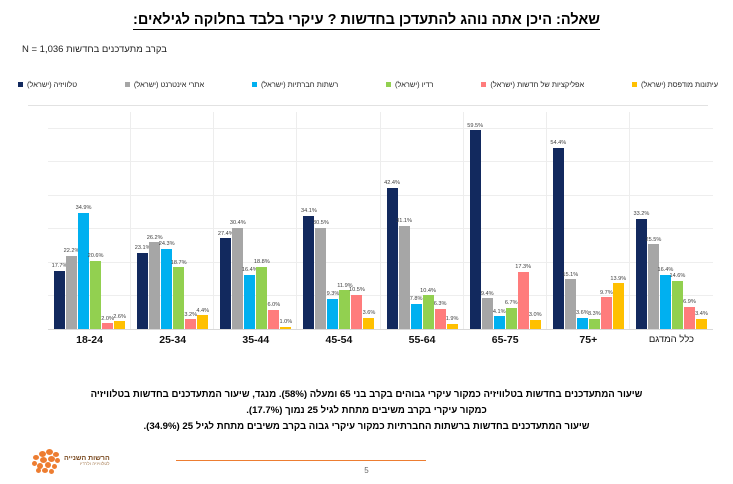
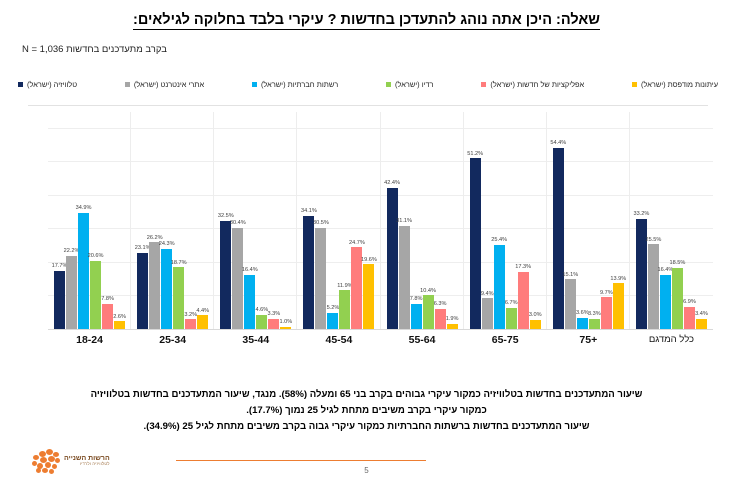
אפליקציות של חדשות (ישראל)/18-24: 2.0% -> 7.8%
טלוויזיה (ישראל)/35-44: 27.4% -> 32.5%
רדיו (ישראל)/35-44: 18.8% -> 4.6%
אפליקציות של חדשות (ישראל)/35-44: 6.0% -> 3.3%
רשתות חברתיות (ישראל)/45-54: 9.3% -> 5.2%
אפליקציות של חדשות (ישראל)/45-54: 10.5% -> 24.7%
עיתונות מודפסת (ישראל)/45-54: 3.6% -> 19.6%
טלוויזיה (ישראל)/65-75: 59.5% -> 51.2%
רשתות חברתיות (ישראל)/65-75: 4.1% -> 25.4%
רדיו (ישראל)/כלל המדגם: 14.6% -> 18.5%
